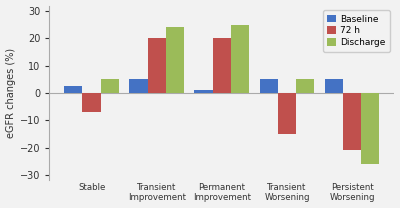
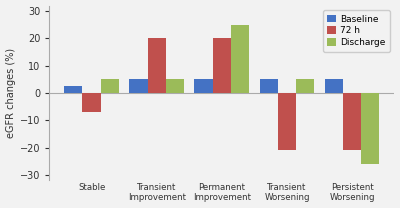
Discharge/Transient Improvement: 24 -> 5
Baseline/Permanent Improvement: 1.0 -> 5.0
72 h/Transient Worsening: -15 -> -21
